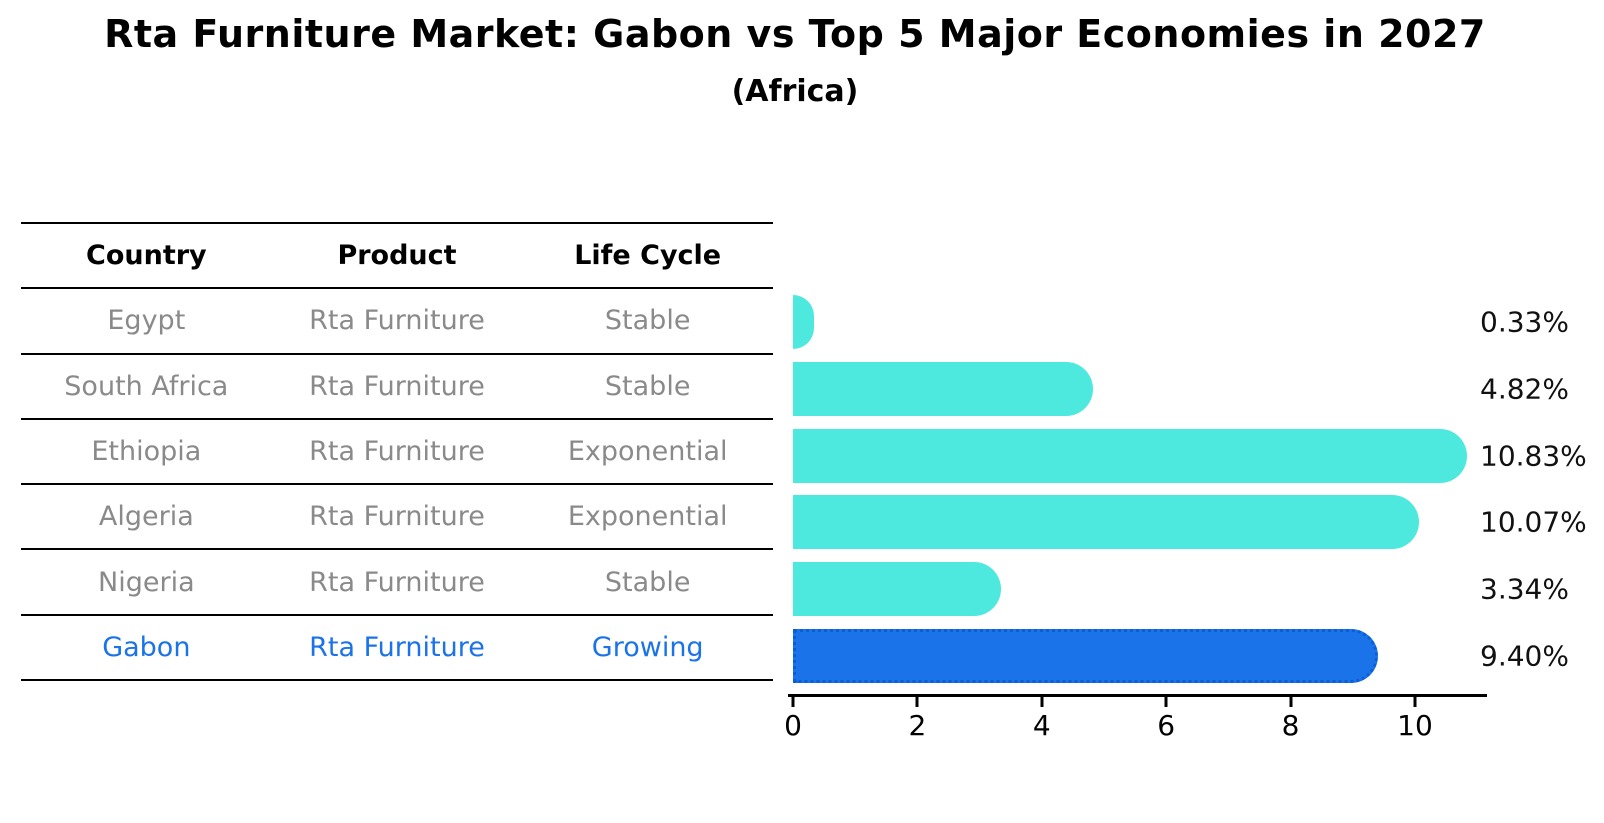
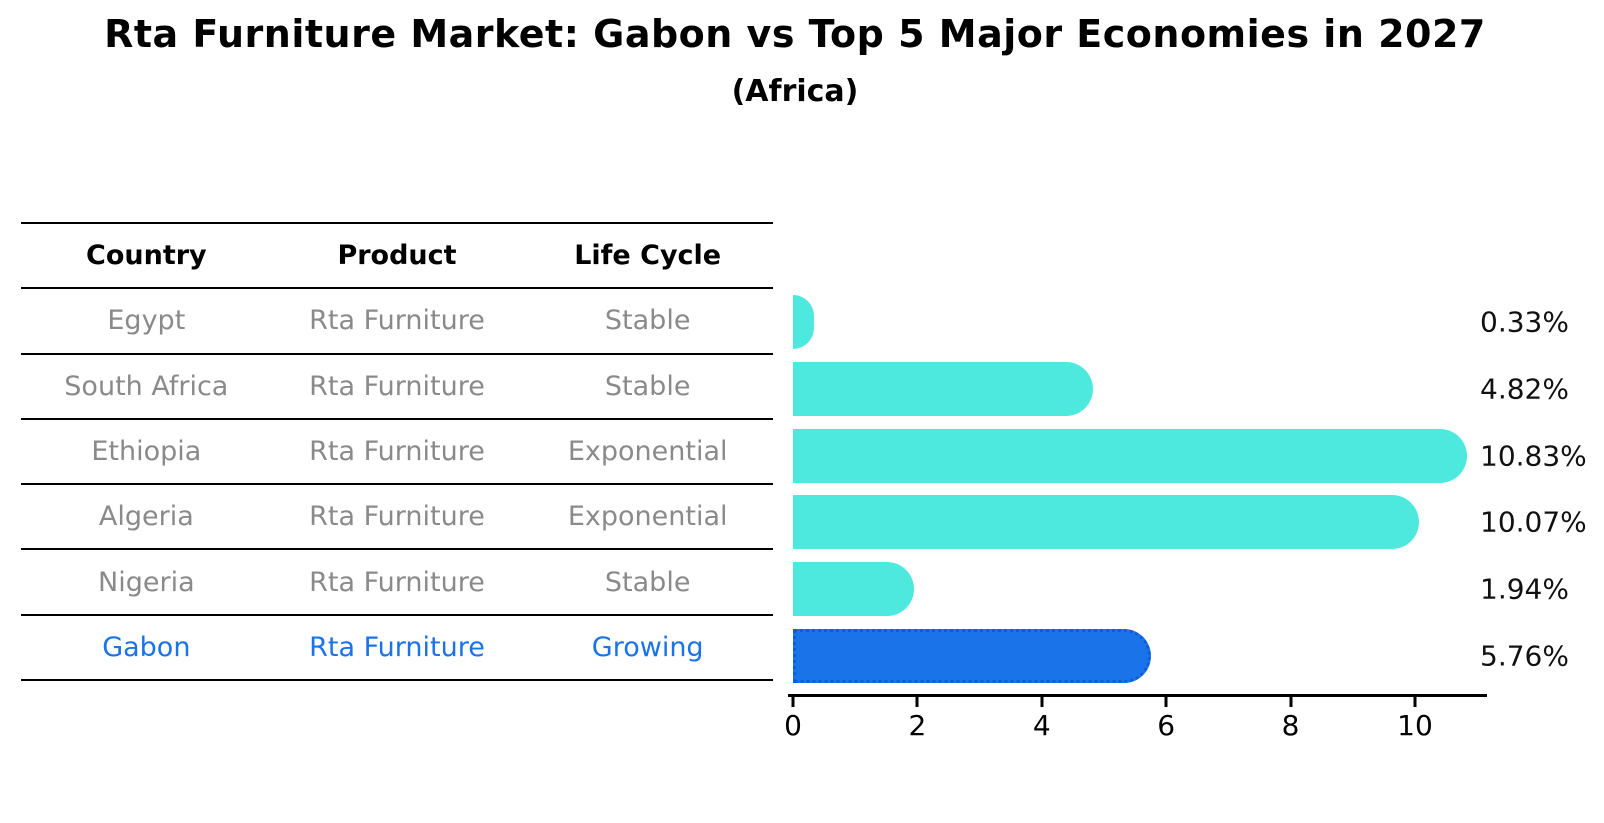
Nigeria: 3.34% -> 1.94%
Gabon: 9.40% -> 5.76%
